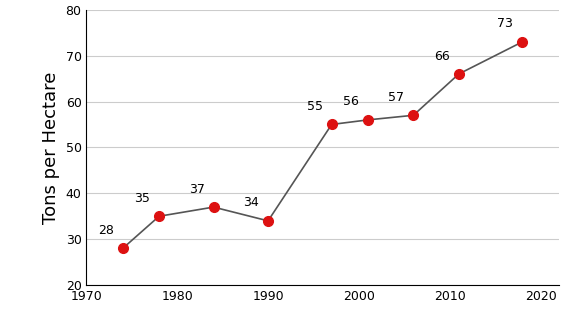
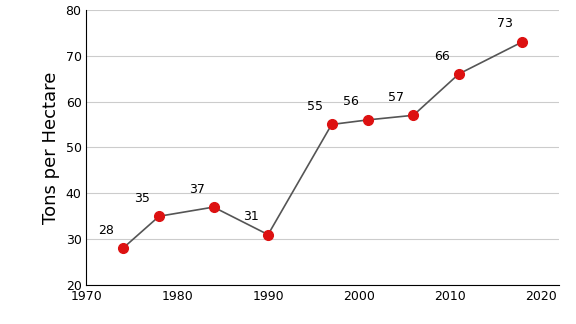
1990: 34 -> 31
